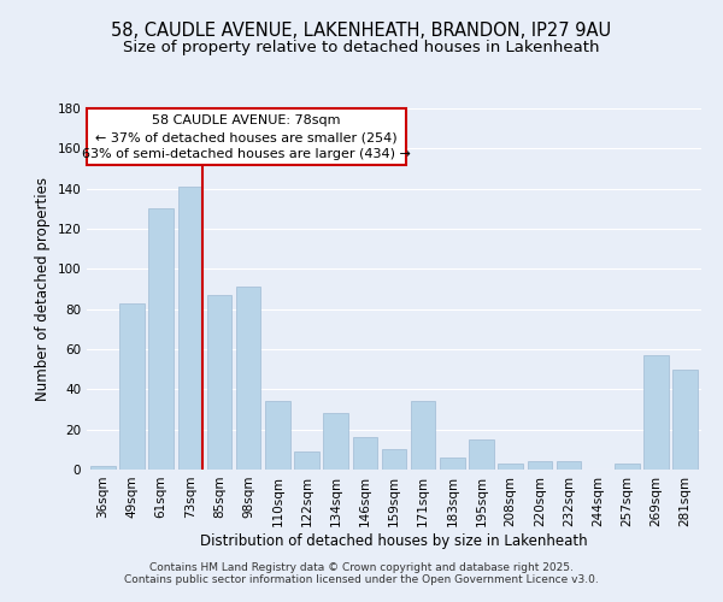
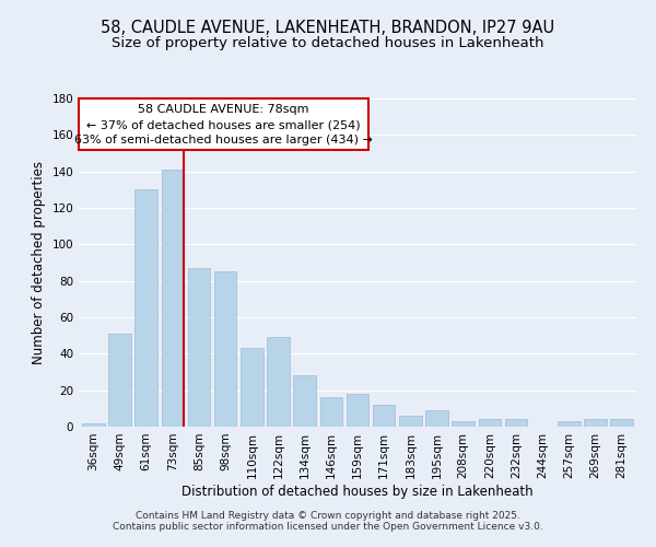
49sqm: 83 -> 51
98sqm: 91 -> 85
110sqm: 34 -> 43
122sqm: 9 -> 49
159sqm: 10 -> 18
171sqm: 34 -> 12
195sqm: 15 -> 9
269sqm: 57 -> 4
281sqm: 50 -> 4
